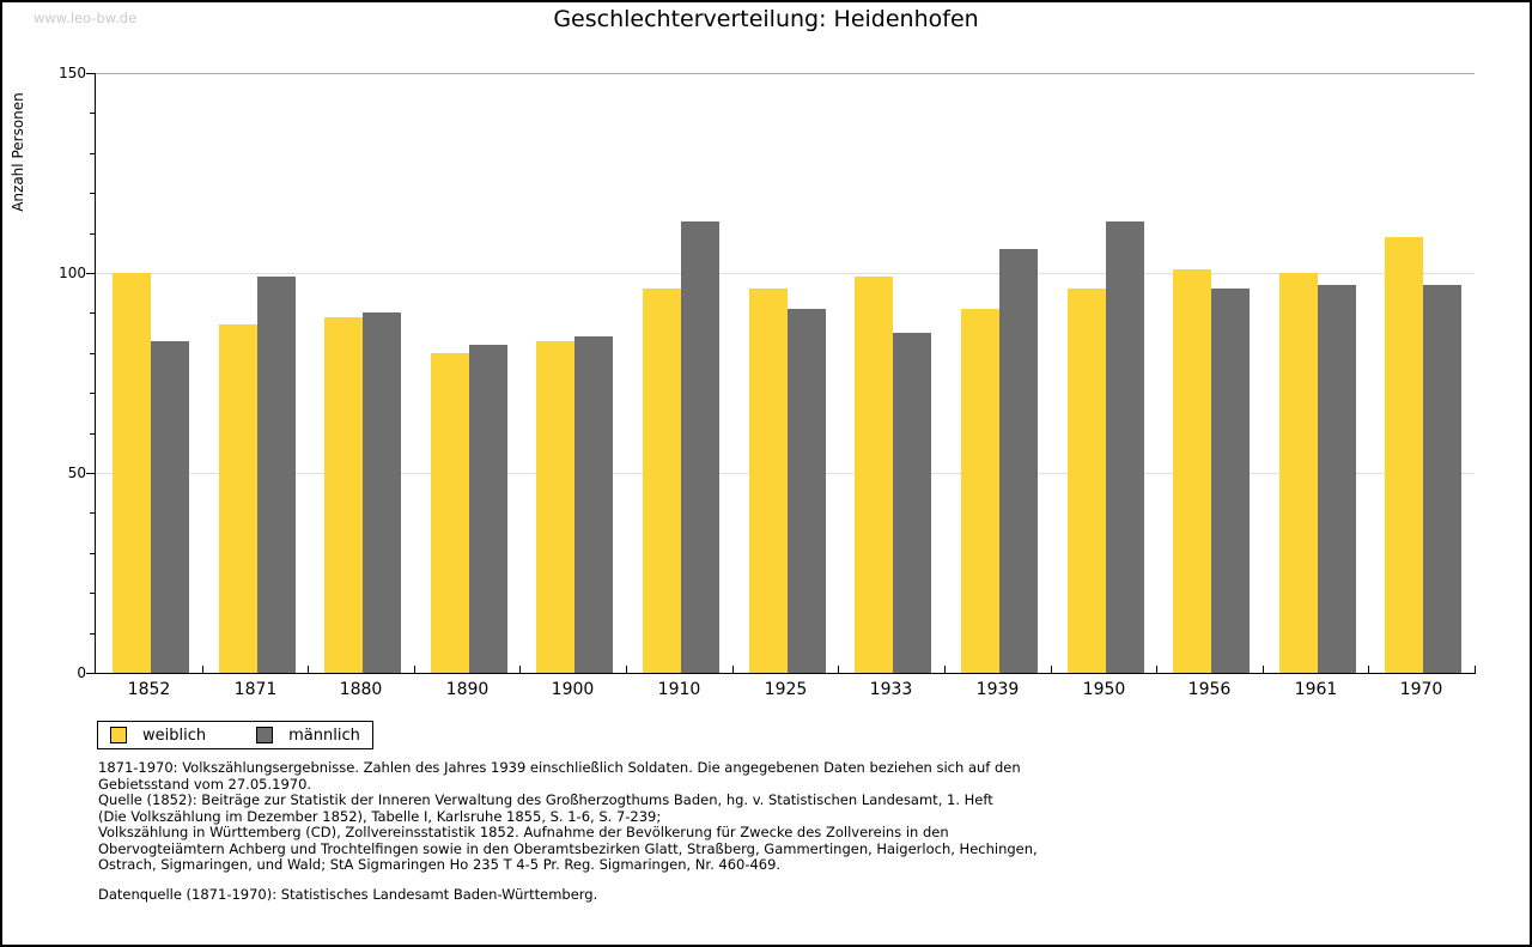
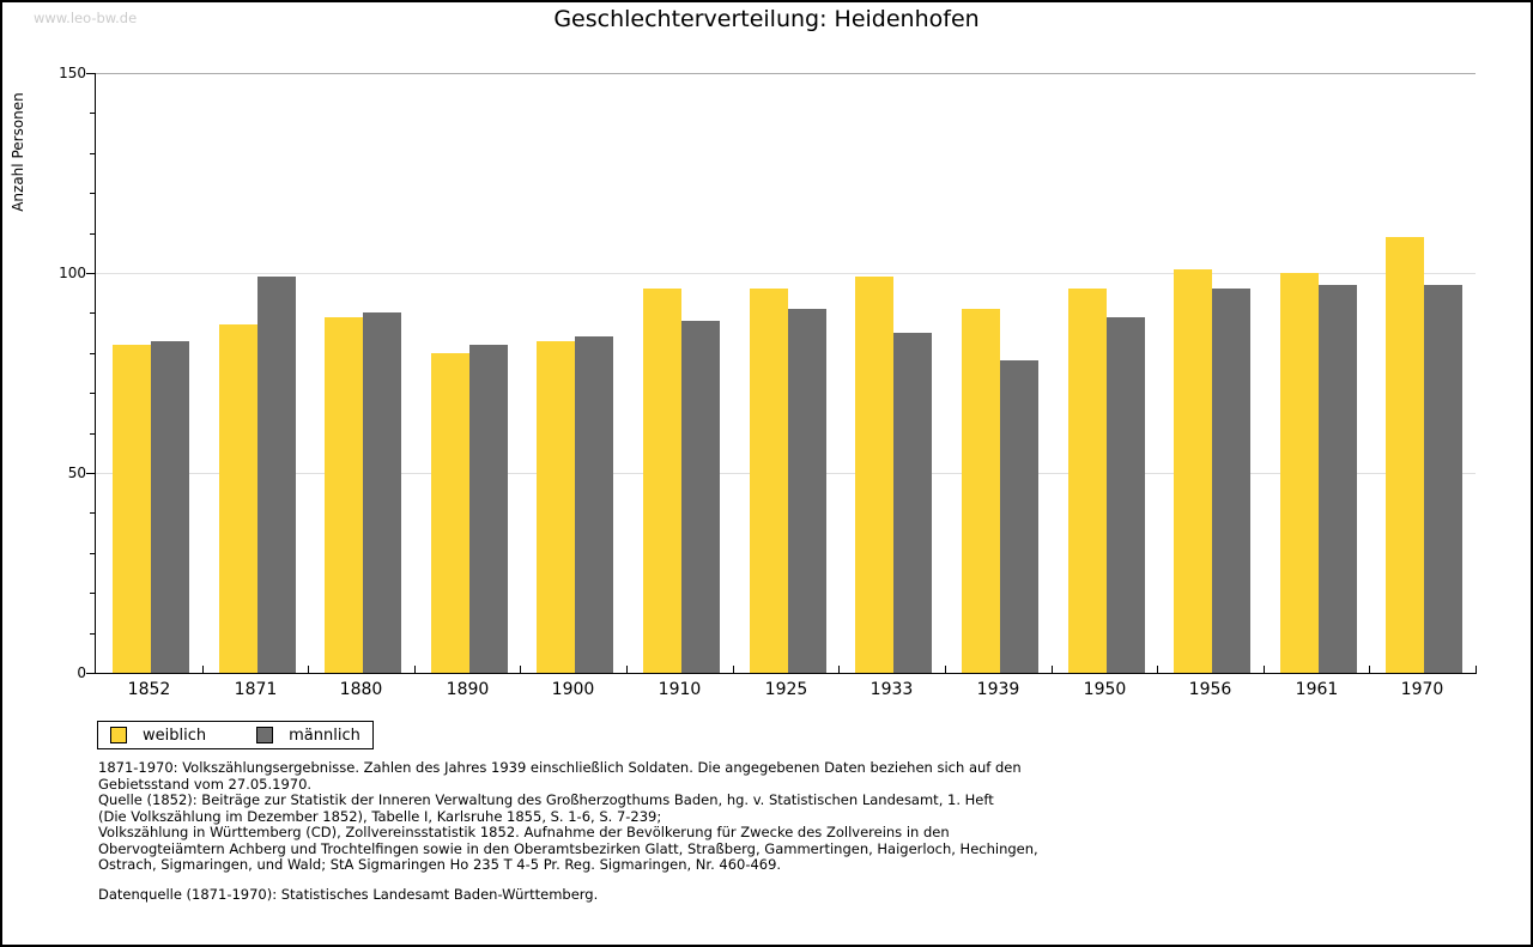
weiblich/1852: 100 -> 82
männlich/1910: 113 -> 88
männlich/1939: 106 -> 78
männlich/1950: 113 -> 89
